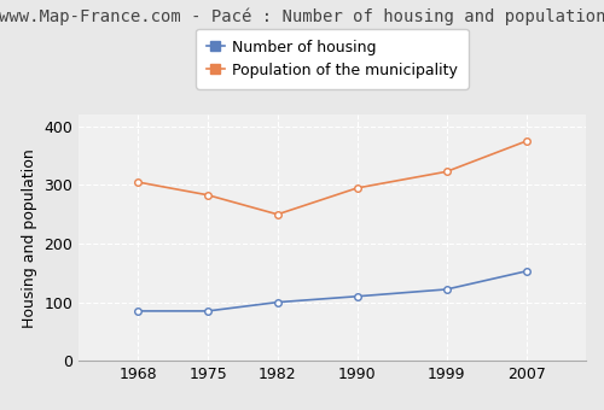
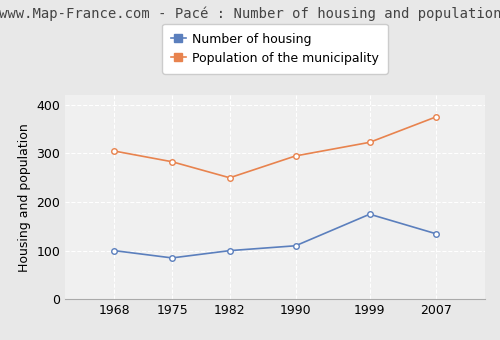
Number of housing/1968: 85 -> 100
Number of housing/1999: 122 -> 175
Number of housing/2007: 153 -> 135
